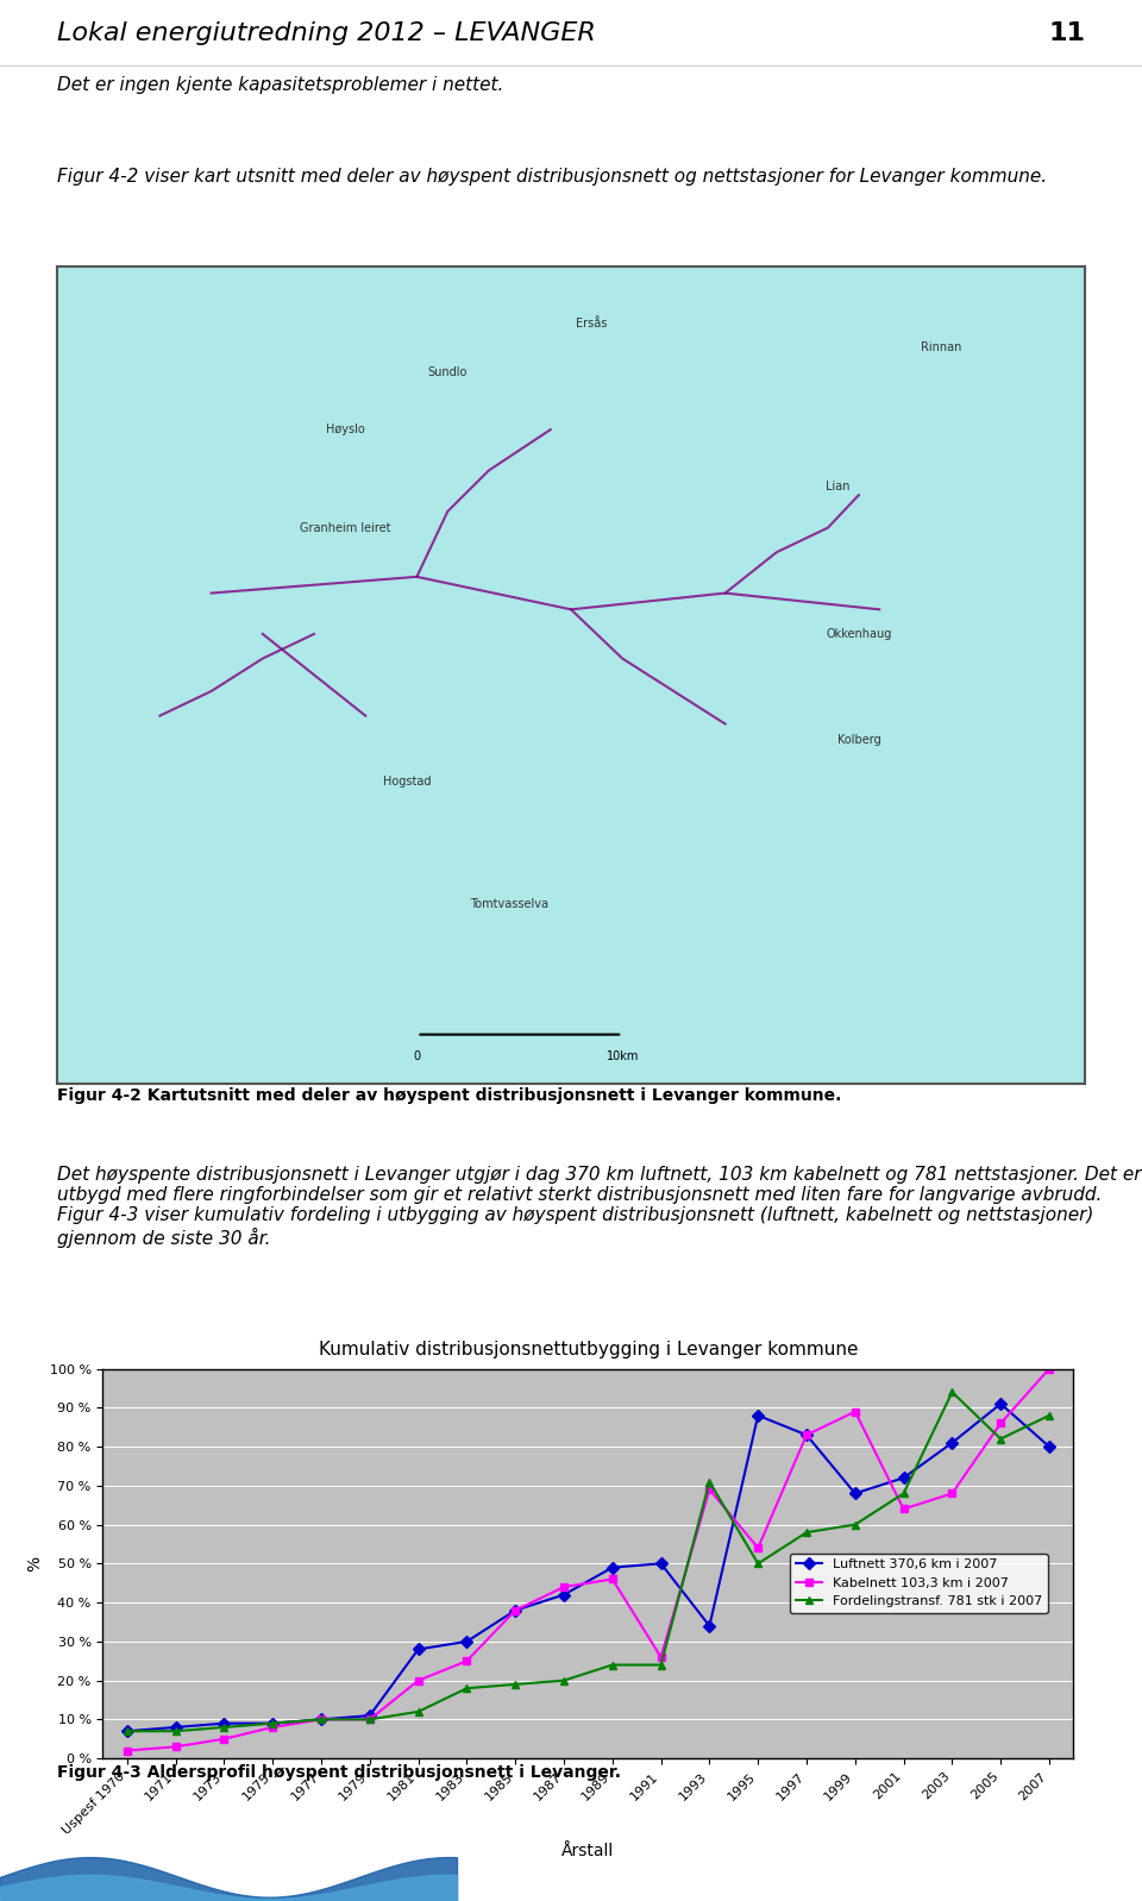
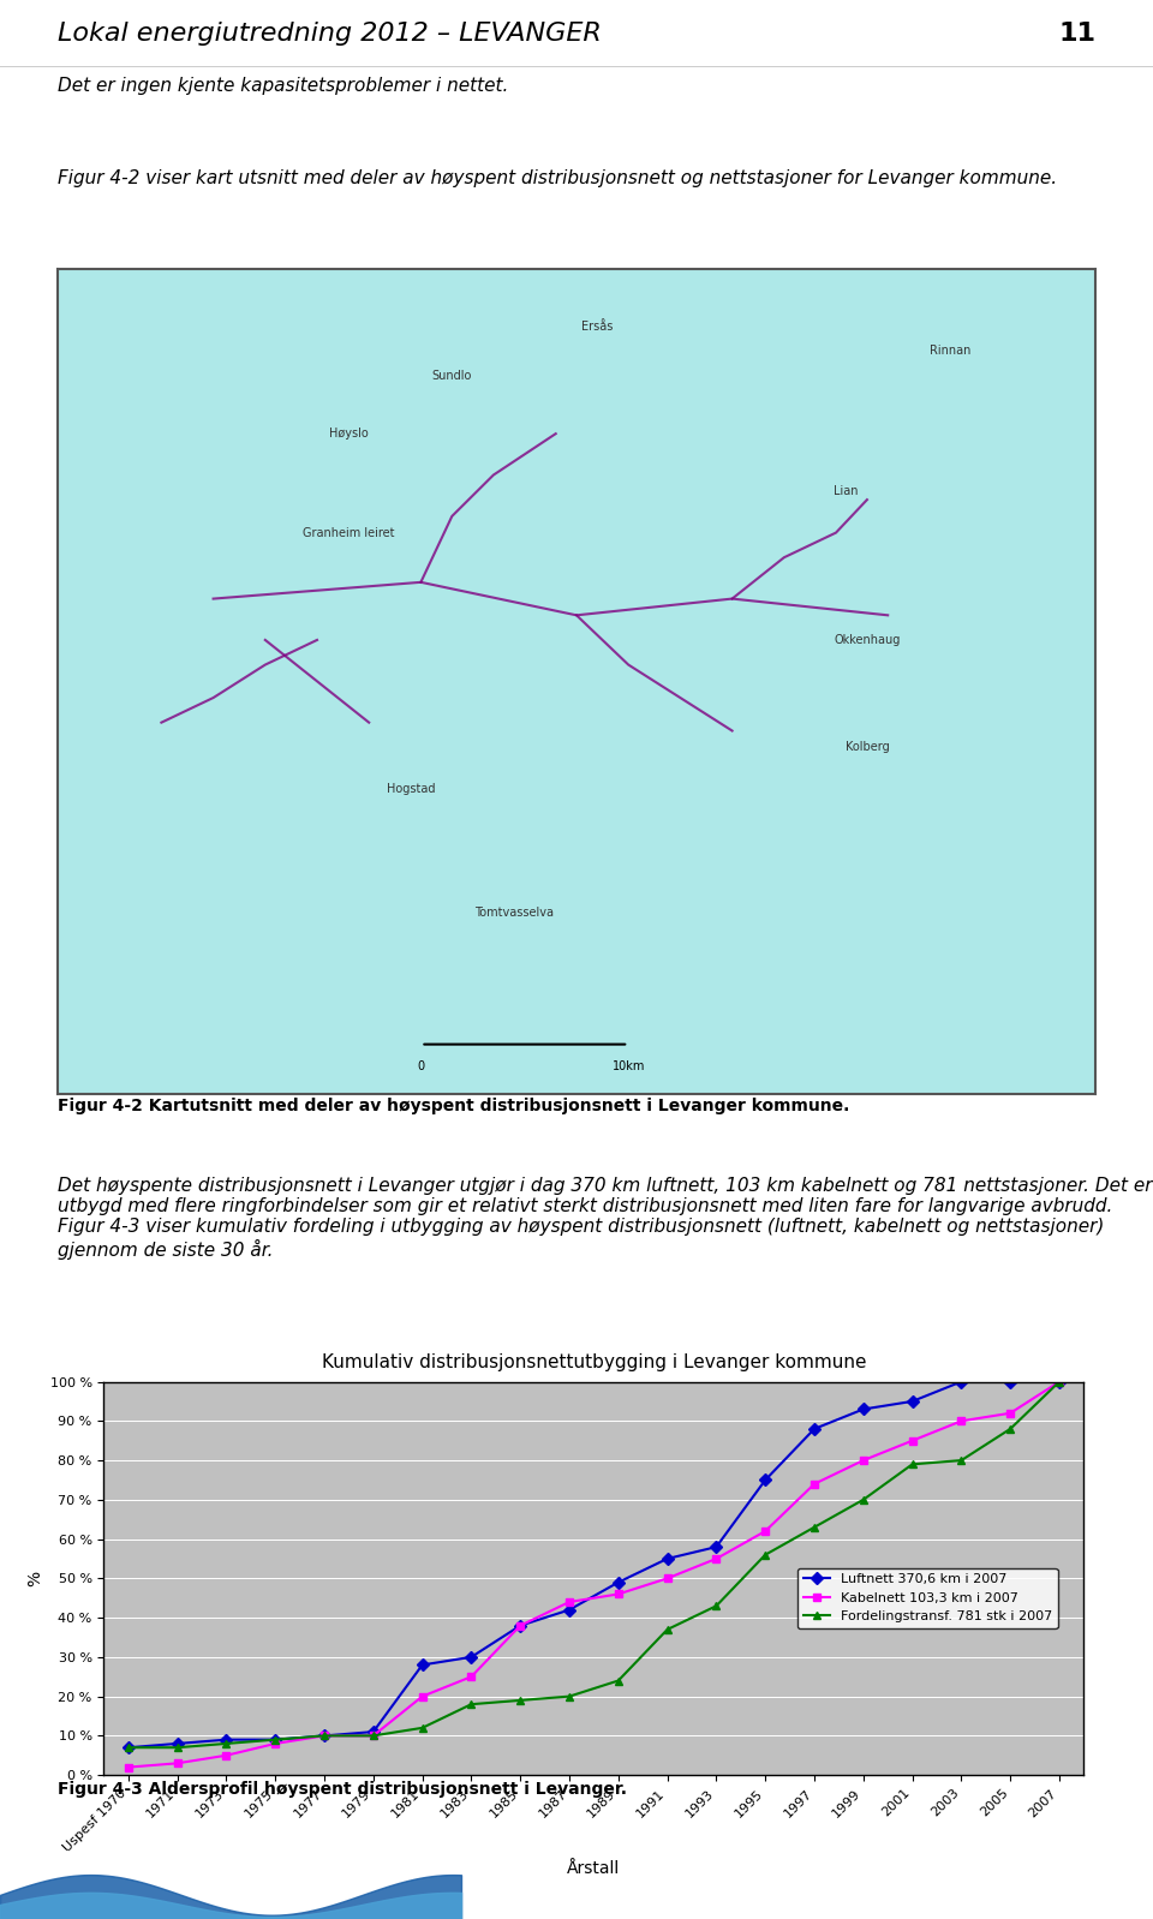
Kumulativ distribusjonsnettutbygging i Levanger kommune/Luftnett 370,6 km i 2007/1991: 50 % -> 55 %
Kumulativ distribusjonsnettutbygging i Levanger kommune/Kabelnett 103,3 km i 2007/1991: 26 % -> 50 %
Kumulativ distribusjonsnettutbygging i Levanger kommune/Fordelingstransf. 781 stk i 2007/1991: 24 % -> 37 %
Kumulativ distribusjonsnettutbygging i Levanger kommune/Luftnett 370,6 km i 2007/1993: 34 % -> 58 %
Kumulativ distribusjonsnettutbygging i Levanger kommune/Kabelnett 103,3 km i 2007/1993: 69 % -> 55 %
Kumulativ distribusjonsnettutbygging i Levanger kommune/Fordelingstransf. 781 stk i 2007/1993: 71 % -> 43 %
Kumulativ distribusjonsnettutbygging i Levanger kommune/Luftnett 370,6 km i 2007/1995: 88 % -> 75 %
Kumulativ distribusjonsnettutbygging i Levanger kommune/Kabelnett 103,3 km i 2007/1995: 54 % -> 62 %
Kumulativ distribusjonsnettutbygging i Levanger kommune/Fordelingstransf. 781 stk i 2007/1995: 50 % -> 56 %
Kumulativ distribusjonsnettutbygging i Levanger kommune/Luftnett 370,6 km i 2007/1997: 83 % -> 88 %
Kumulativ distribusjonsnettutbygging i Levanger kommune/Kabelnett 103,3 km i 2007/1997: 83 % -> 74 %
Kumulativ distribusjonsnettutbygging i Levanger kommune/Fordelingstransf. 781 stk i 2007/1997: 58 % -> 63 %
Kumulativ distribusjonsnettutbygging i Levanger kommune/Luftnett 370,6 km i 2007/1999: 68 % -> 93 %
Kumulativ distribusjonsnettutbygging i Levanger kommune/Kabelnett 103,3 km i 2007/1999: 89 % -> 80 %
Kumulativ distribusjonsnettutbygging i Levanger kommune/Fordelingstransf. 781 stk i 2007/1999: 60 % -> 70 %
Kumulativ distribusjonsnettutbygging i Levanger kommune/Luftnett 370,6 km i 2007/2001: 72 % -> 95 %
Kumulativ distribusjonsnettutbygging i Levanger kommune/Kabelnett 103,3 km i 2007/2001: 64 % -> 85 %
Kumulativ distribusjonsnettutbygging i Levanger kommune/Fordelingstransf. 781 stk i 2007/2001: 68 % -> 79 %
Kumulativ distribusjonsnettutbygging i Levanger kommune/Luftnett 370,6 km i 2007/2003: 81 % -> 100 %
Kumulativ distribusjonsnettutbygging i Levanger kommune/Kabelnett 103,3 km i 2007/2003: 68 % -> 90 %
Kumulativ distribusjonsnettutbygging i Levanger kommune/Fordelingstransf. 781 stk i 2007/2003: 94 % -> 80 %
Kumulativ distribusjonsnettutbygging i Levanger kommune/Luftnett 370,6 km i 2007/2005: 91 % -> 100 %
Kumulativ distribusjonsnettutbygging i Levanger kommune/Kabelnett 103,3 km i 2007/2005: 86 % -> 92 %
Kumulativ distribusjonsnettutbygging i Levanger kommune/Fordelingstransf. 781 stk i 2007/2005: 82 % -> 88 %
Kumulativ distribusjonsnettutbygging i Levanger kommune/Luftnett 370,6 km i 2007/2007: 80 % -> 100 %
Kumulativ distribusjonsnettutbygging i Levanger kommune/Fordelingstransf. 781 stk i 2007/2007: 88 % -> 100 %
